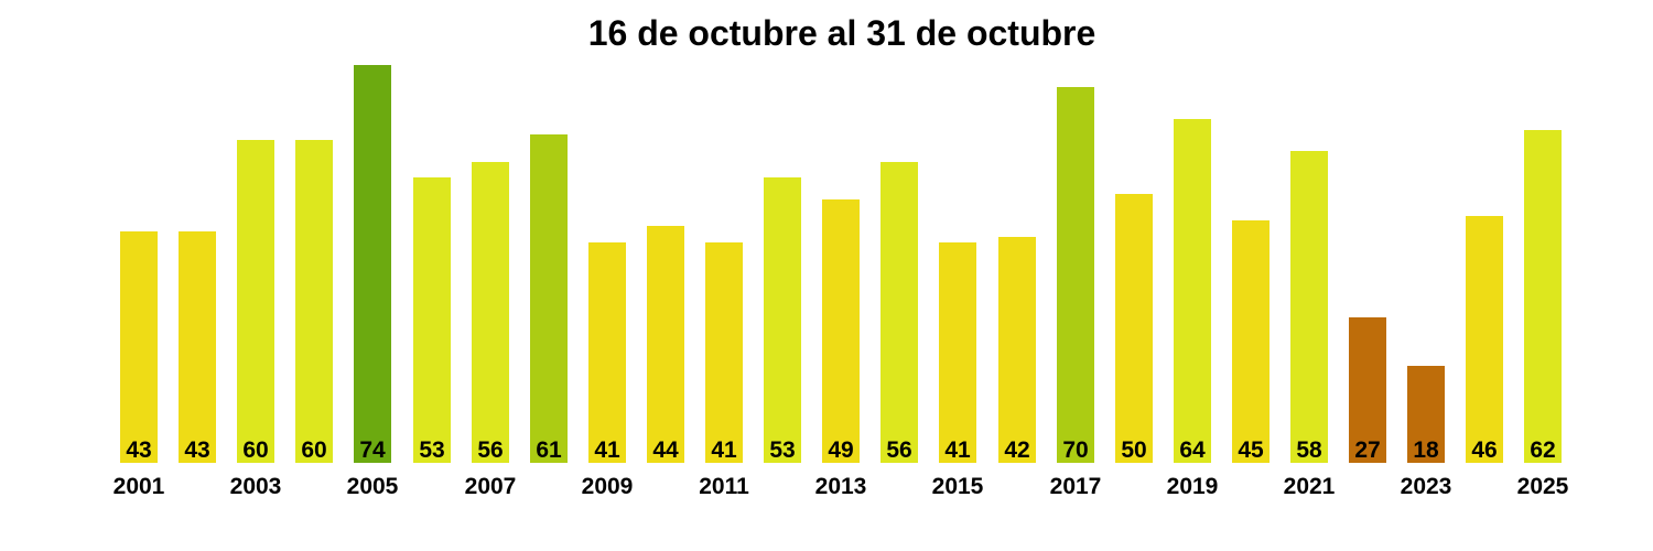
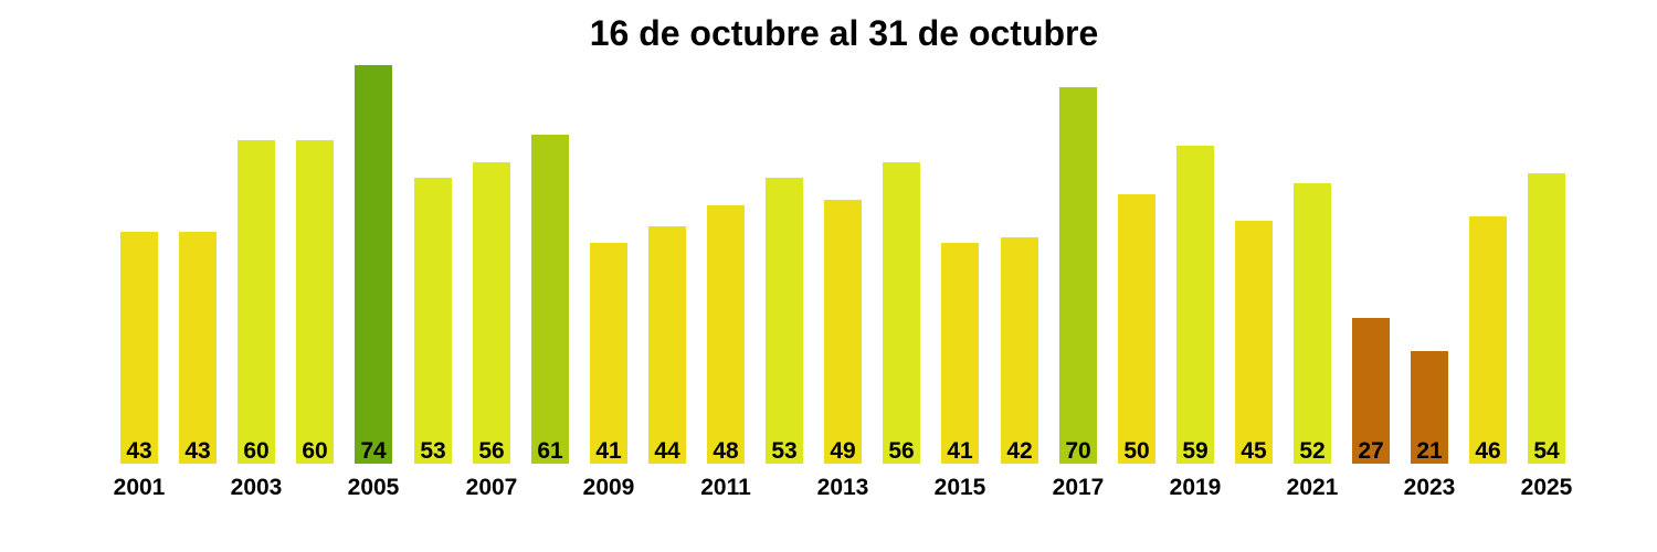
2011: 41 -> 48
2019: 64 -> 59
2021: 58 -> 52
2023: 18 -> 21
2025: 62 -> 54
